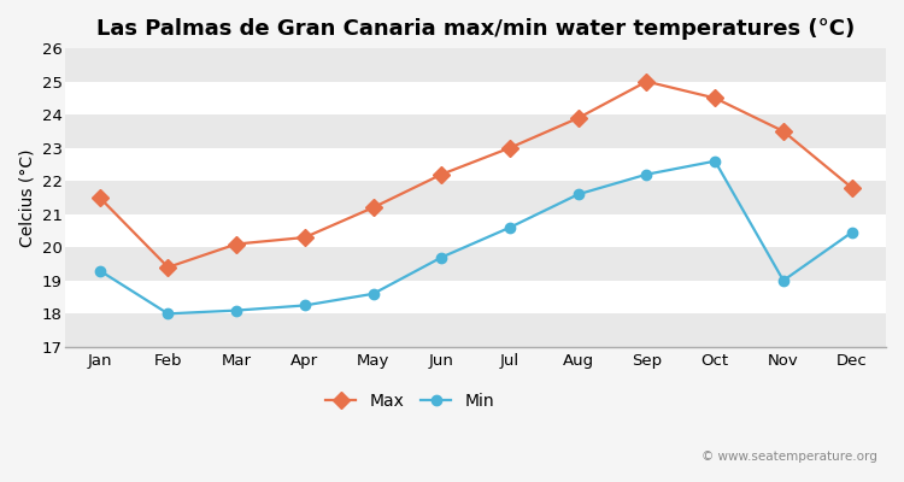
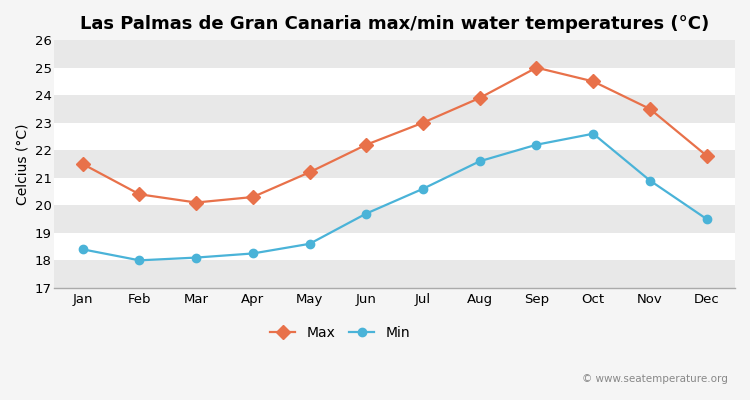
Min/Jan: 19.30 -> 18.40
Max/Feb: 19.4 -> 20.4
Min/Nov: 19.00 -> 20.90
Min/Dec: 20.45 -> 19.50
